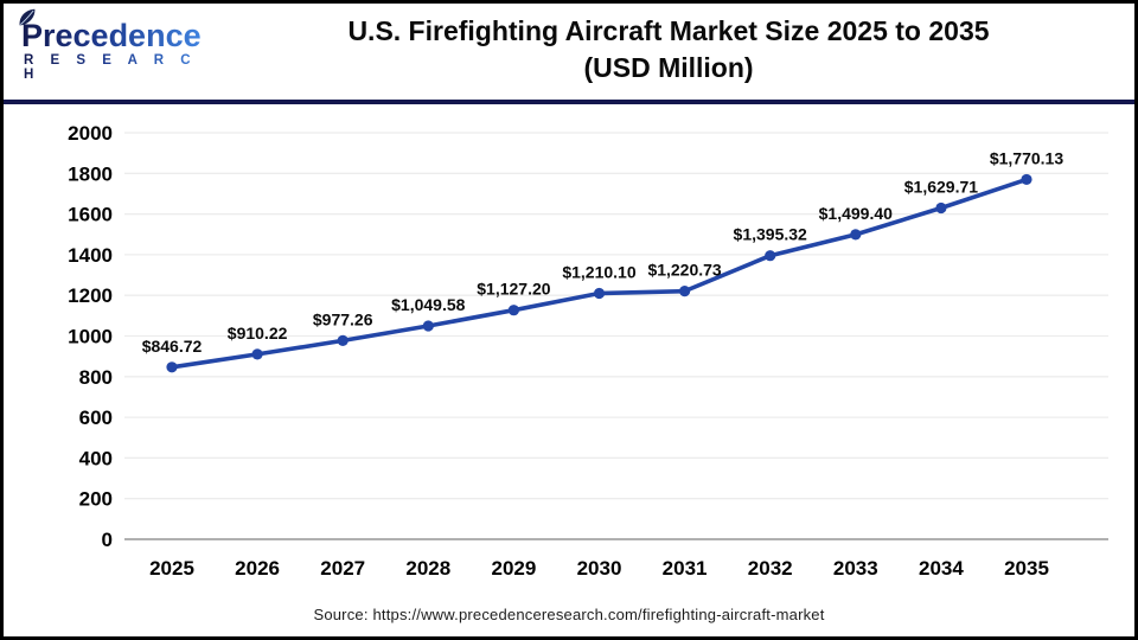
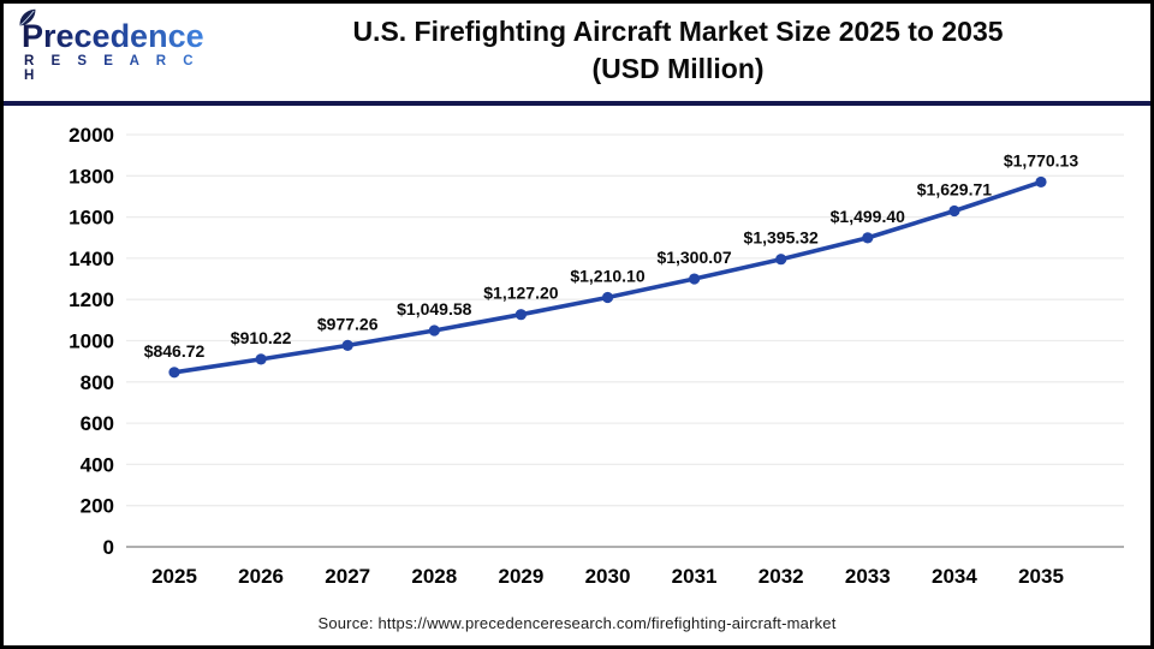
2031: $1,220.73 -> $1,300.07
